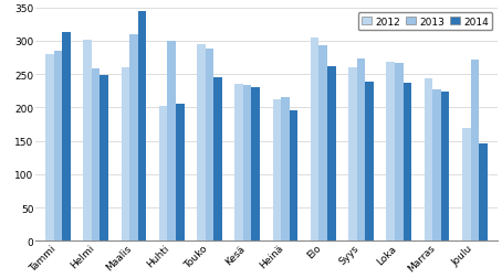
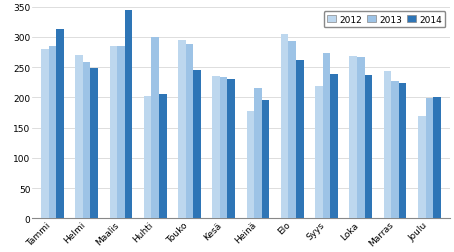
2012/Helmi: 302 -> 270
2012/Maalis: 260 -> 285
2013/Maalis: 310 -> 285
2012/Heinä: 212 -> 178
2012/Syys: 260 -> 218
2013/Joulu: 272 -> 199
2014/Joulu: 146 -> 200
